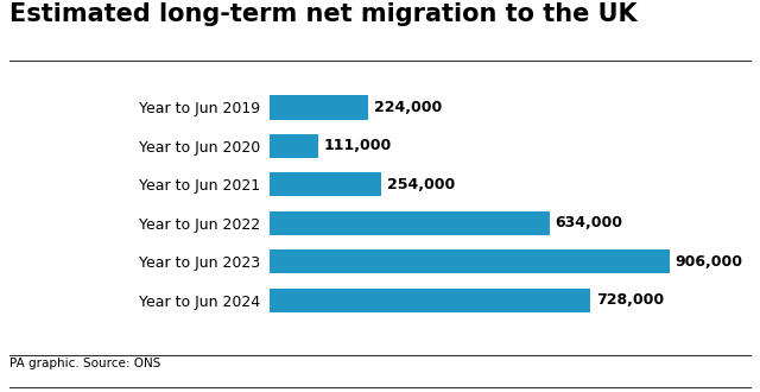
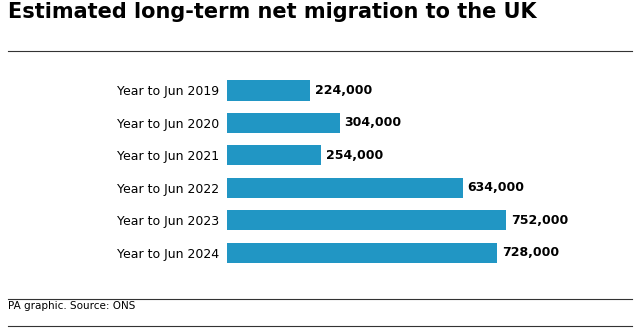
Year to Jun 2020: 111,000 -> 304,000
Year to Jun 2023: 906,000 -> 752,000
